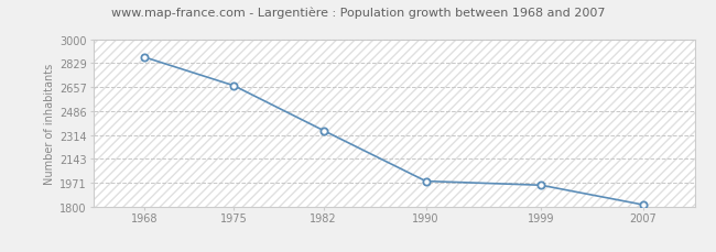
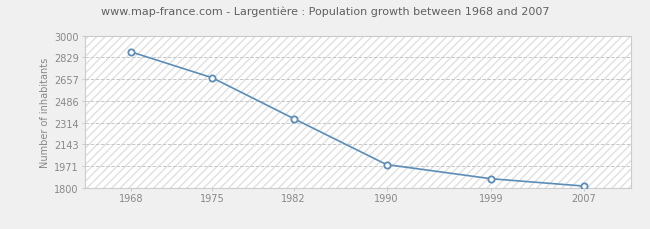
1999: 1950 -> 1870
